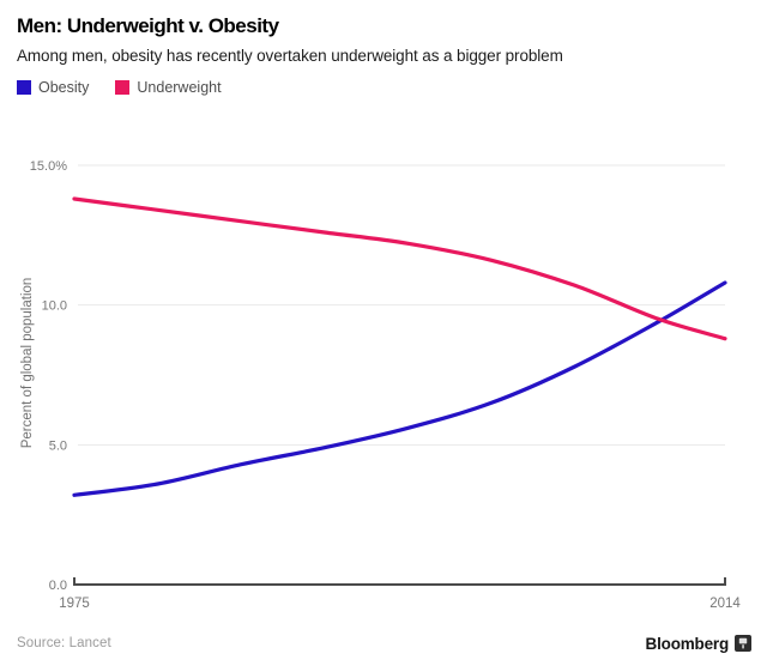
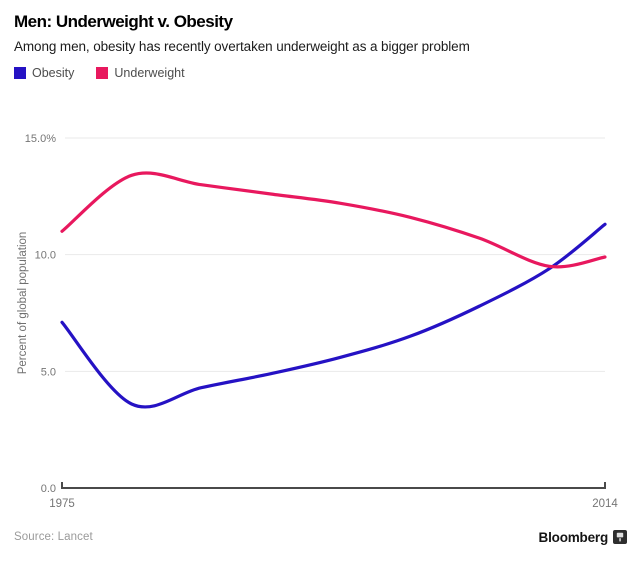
Obesity/1975: 3.2% -> 7.1%
Underweight/1975: 13.8% -> 11.0%
Obesity/2014: 10.8% -> 11.3%
Underweight/2014: 8.8% -> 9.9%
